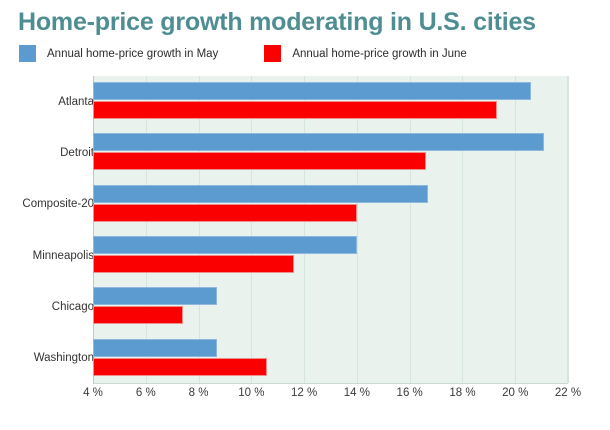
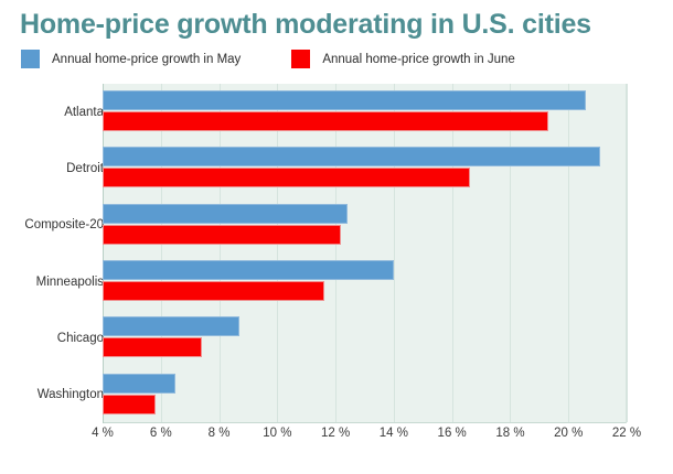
Annual home-price growth in May/Composite-20: 16.7% -> 12.4%
Annual home-price growth in June/Composite-20: 14.0% -> 12.2%
Annual home-price growth in May/Washington: 8.7% -> 6.5%
Annual home-price growth in June/Washington: 10.6% -> 5.8%
